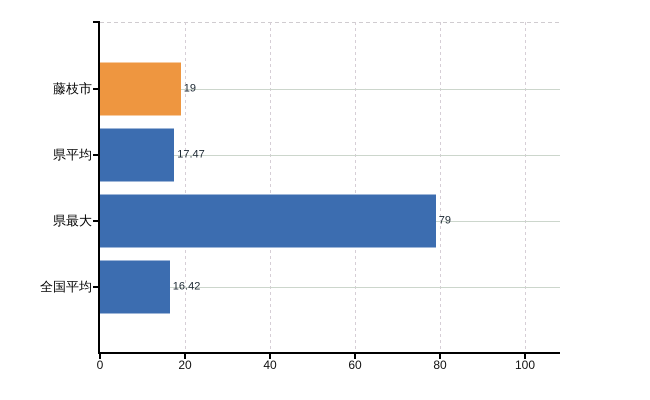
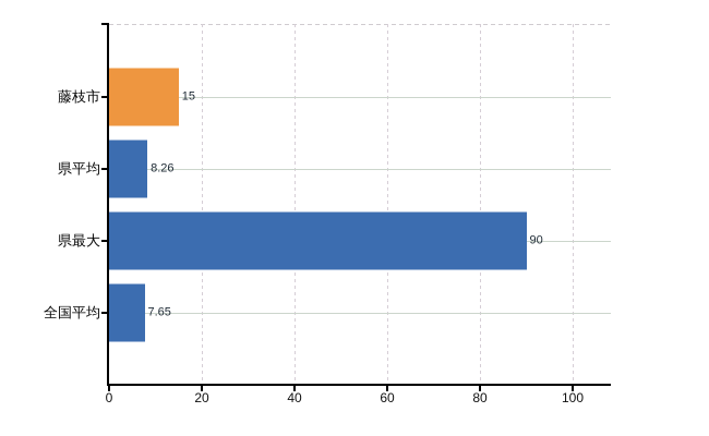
藤枝市: 19 -> 15
県平均: 17.47 -> 8.26
県最大: 79 -> 90
全国平均: 16.42 -> 7.65
